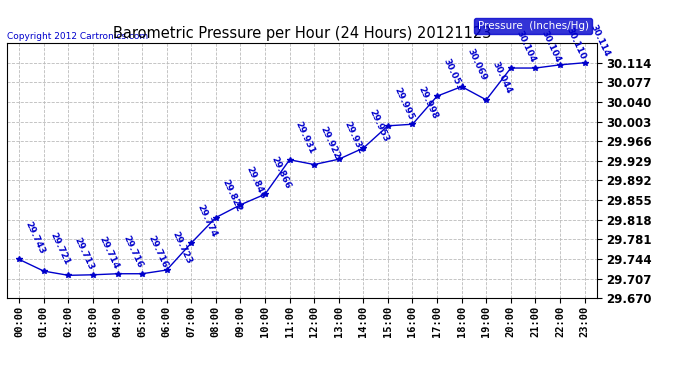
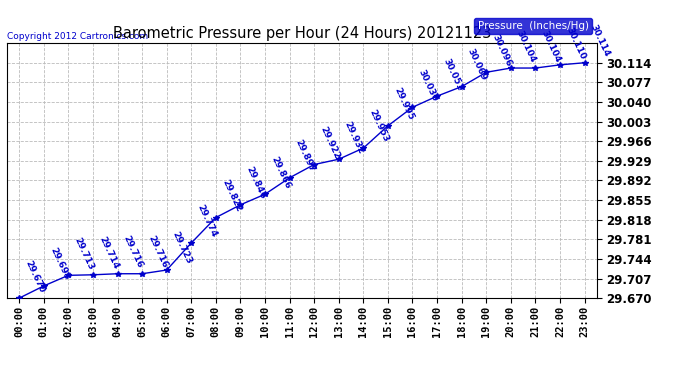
00:00: 29.743 -> 29.670
01:00: 29.721 -> 29.693
11:00: 29.931 -> 29.897
16:00: 29.998 -> 30.030
19:00: 30.044 -> 30.096
